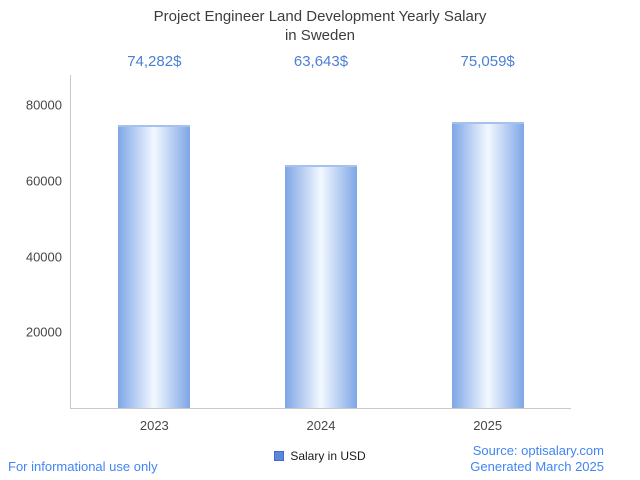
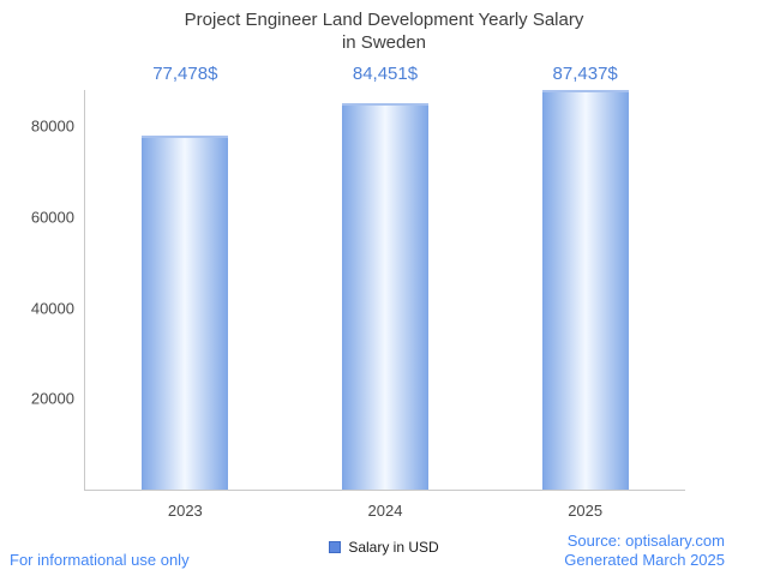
2023: 74,282 -> 77,478
2024: 63,643 -> 84,451
2025: 75,059 -> 87,437
